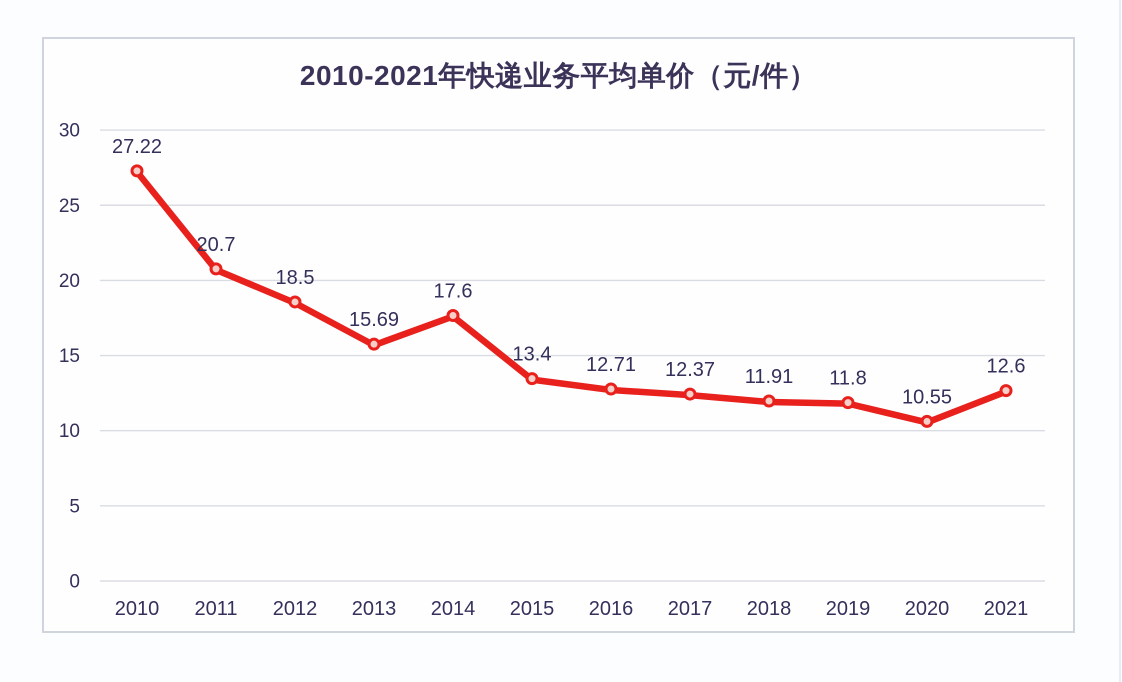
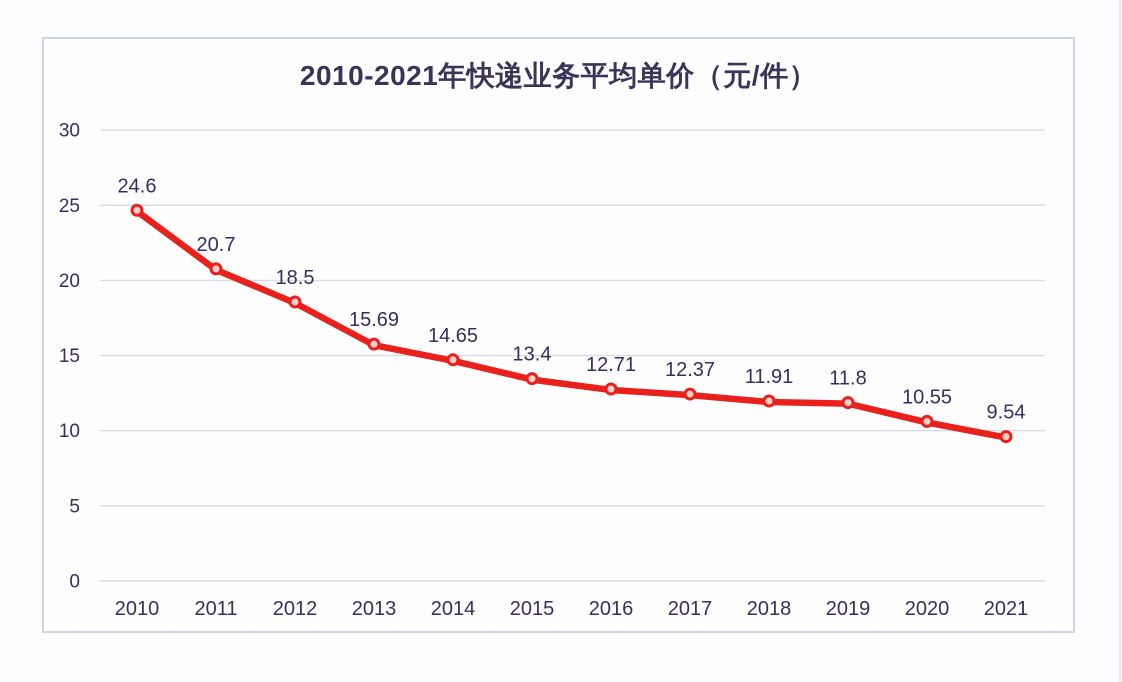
2010: 27.22 -> 24.6
2014: 17.6 -> 14.65
2021: 12.6 -> 9.54
